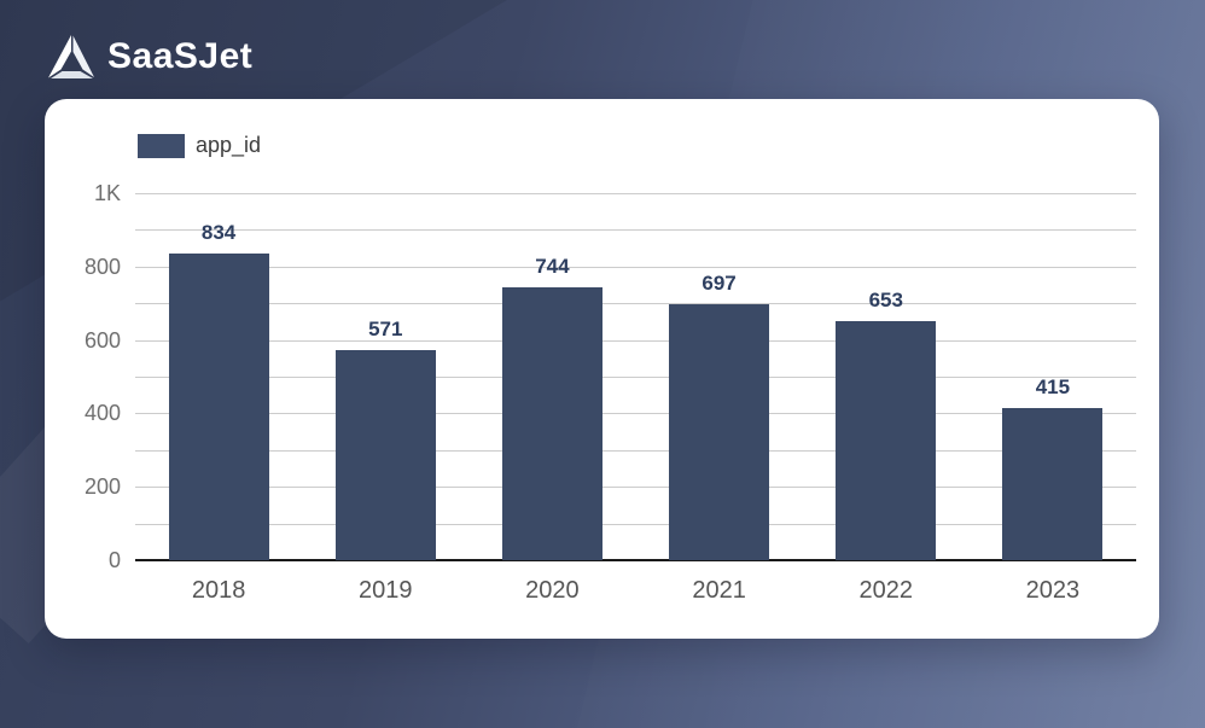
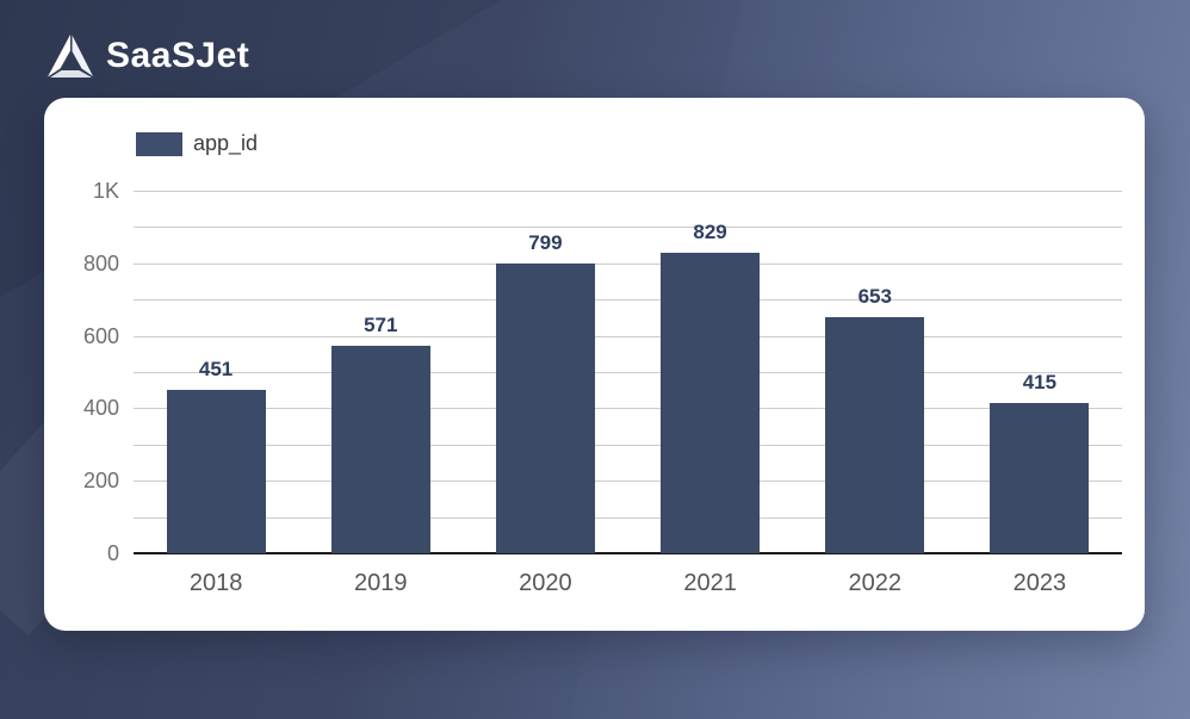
2018: 834 -> 451
2020: 744 -> 799
2021: 697 -> 829
